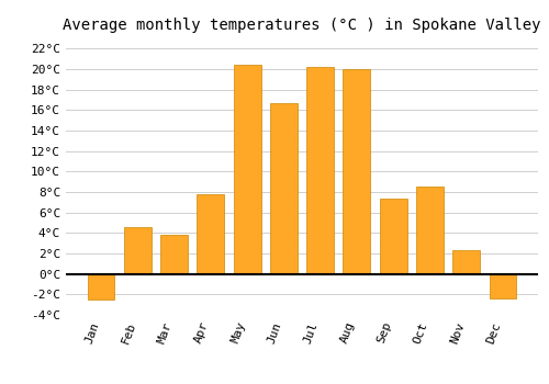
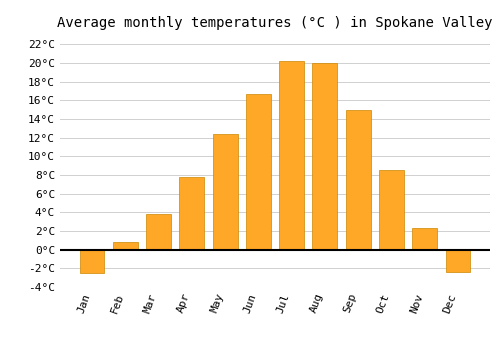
Feb: 4.6°C -> 0.8°C
May: 20.4°C -> 12.4°C
Sep: 7.4°C -> 15.0°C
